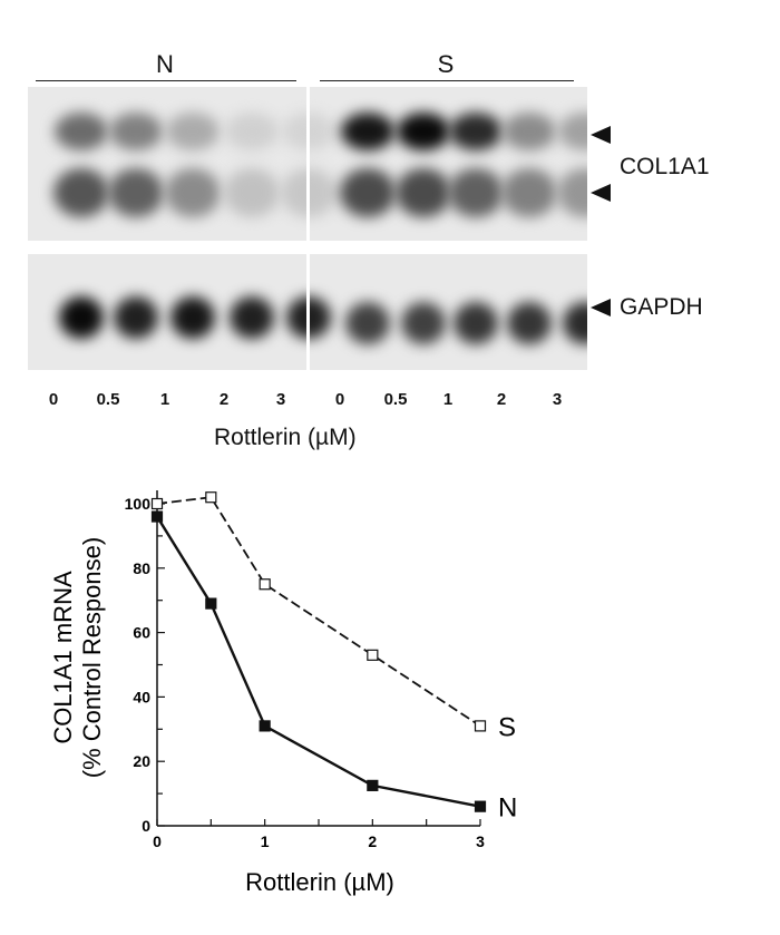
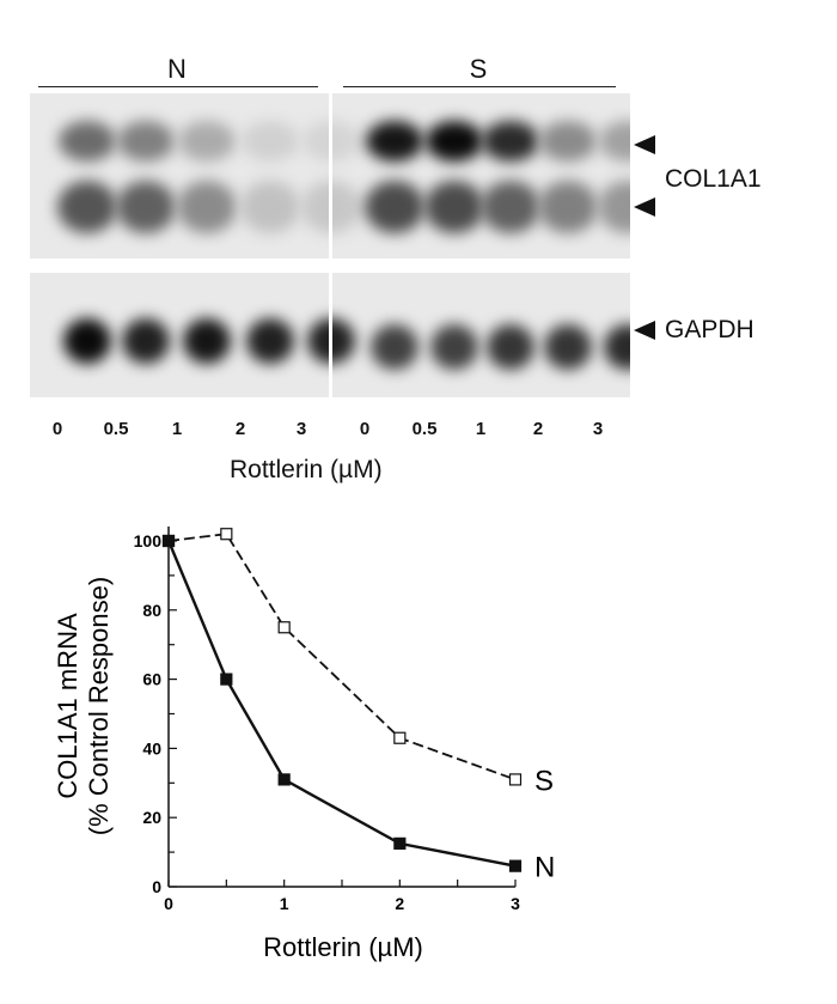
N/0: 96 -> 100
N/0.5: 69 -> 60
S/2: 53 -> 43
